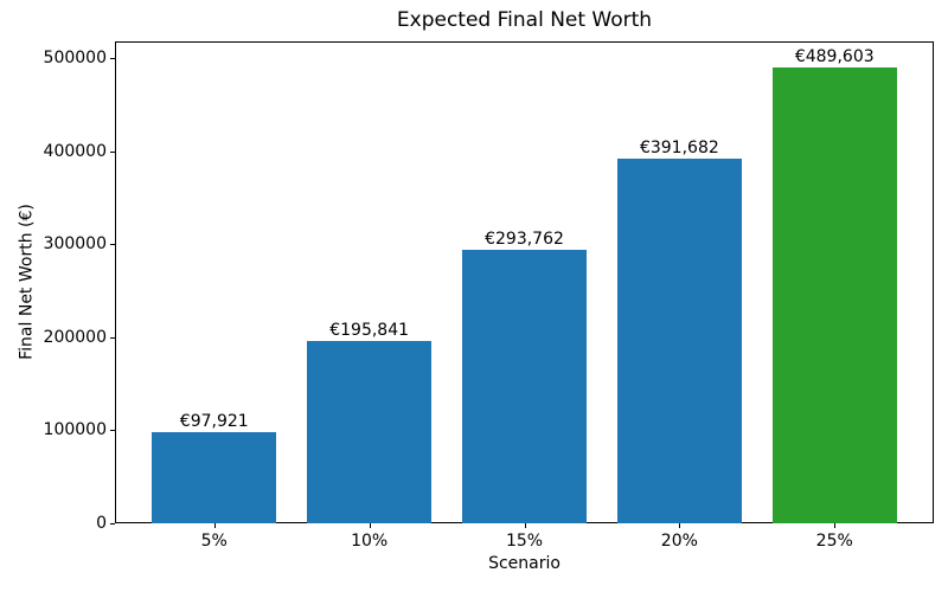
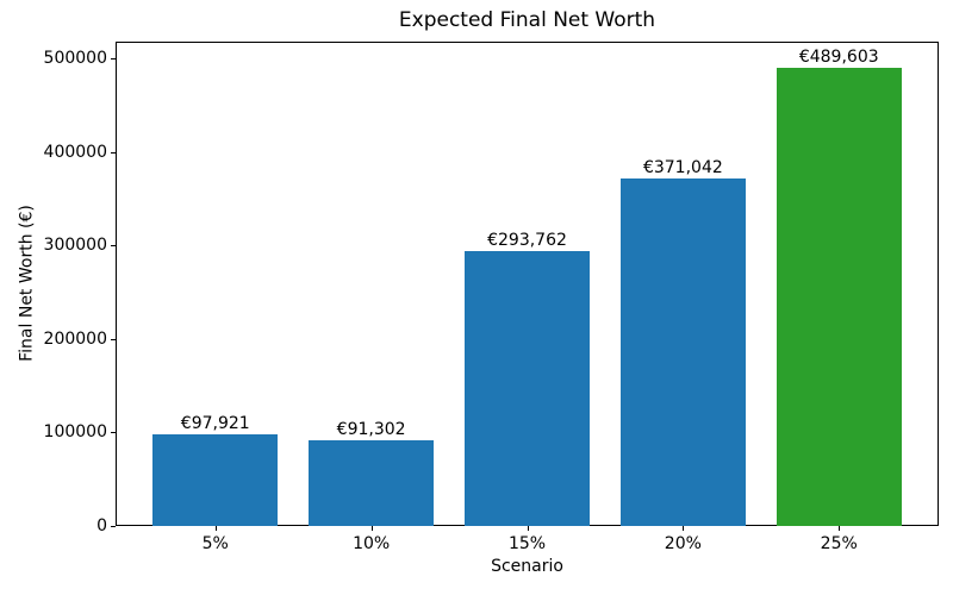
10%: €195,841 -> €91,302
20%: €391,682 -> €371,042
